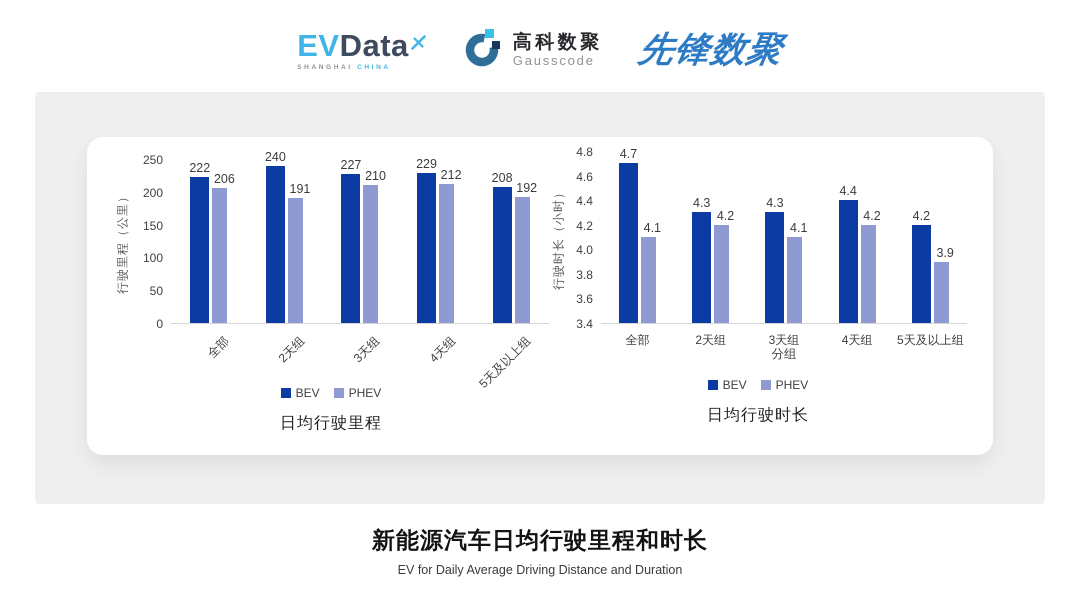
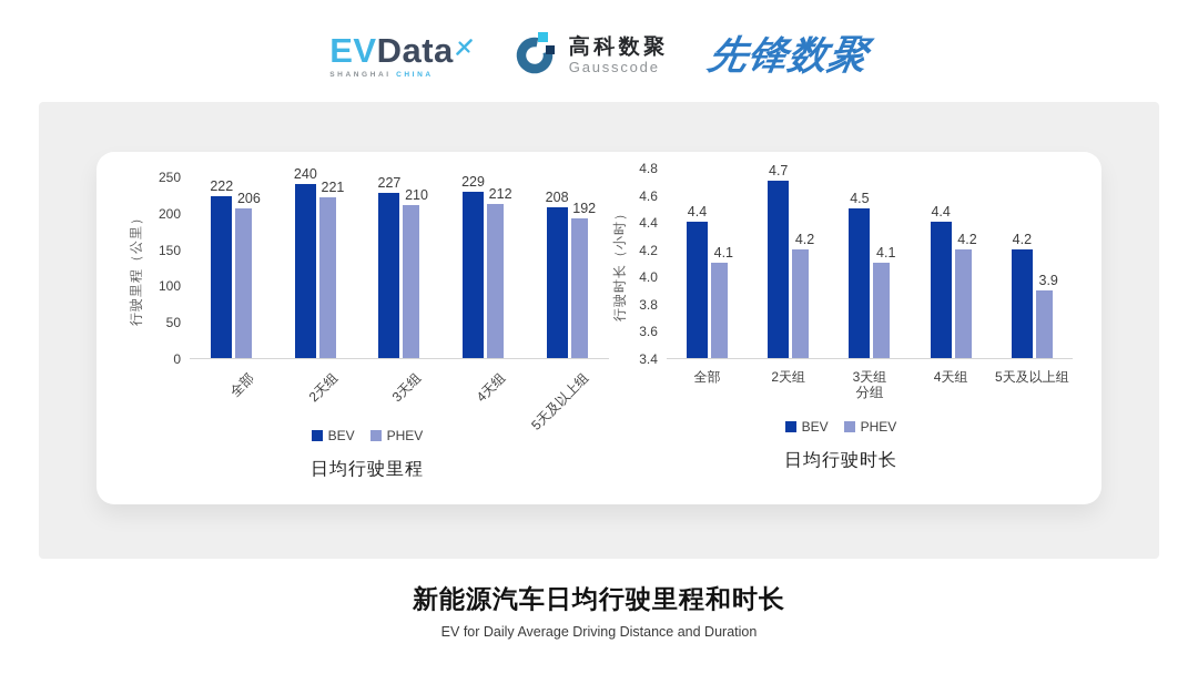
日均行驶里程/PHEV/2天组: 191 -> 221
日均行驶时长/BEV/全部: 4.7 -> 4.4
日均行驶时长/BEV/2天组: 4.3 -> 4.7
日均行驶时长/BEV/3天组: 4.3 -> 4.5
